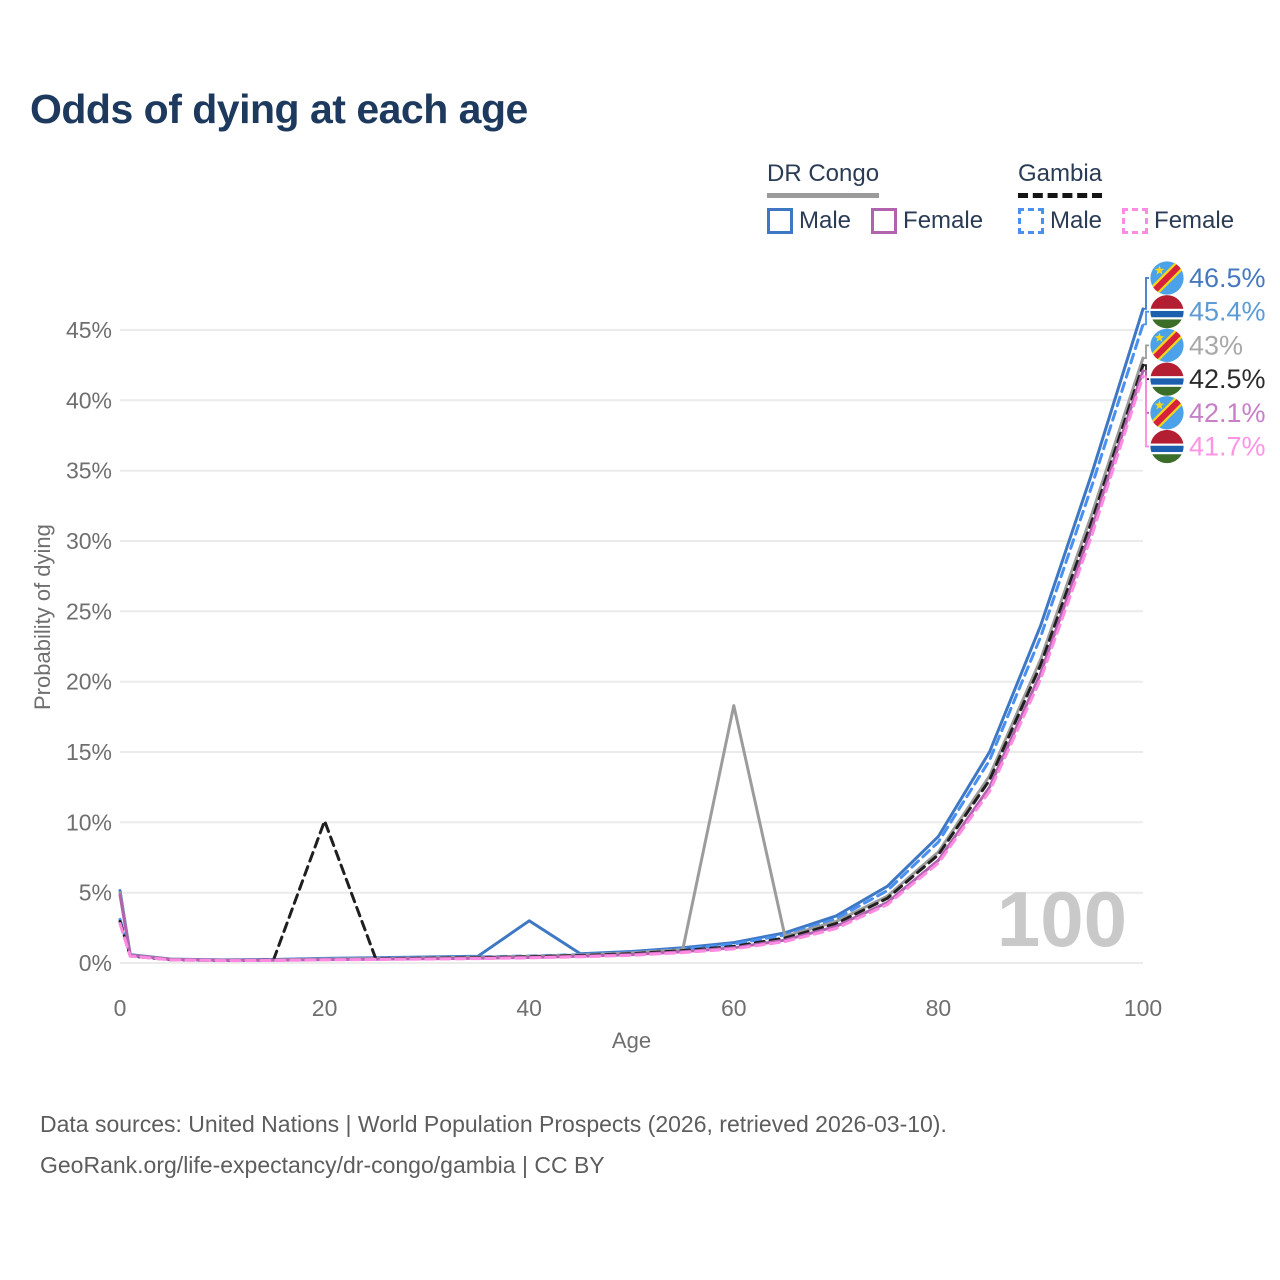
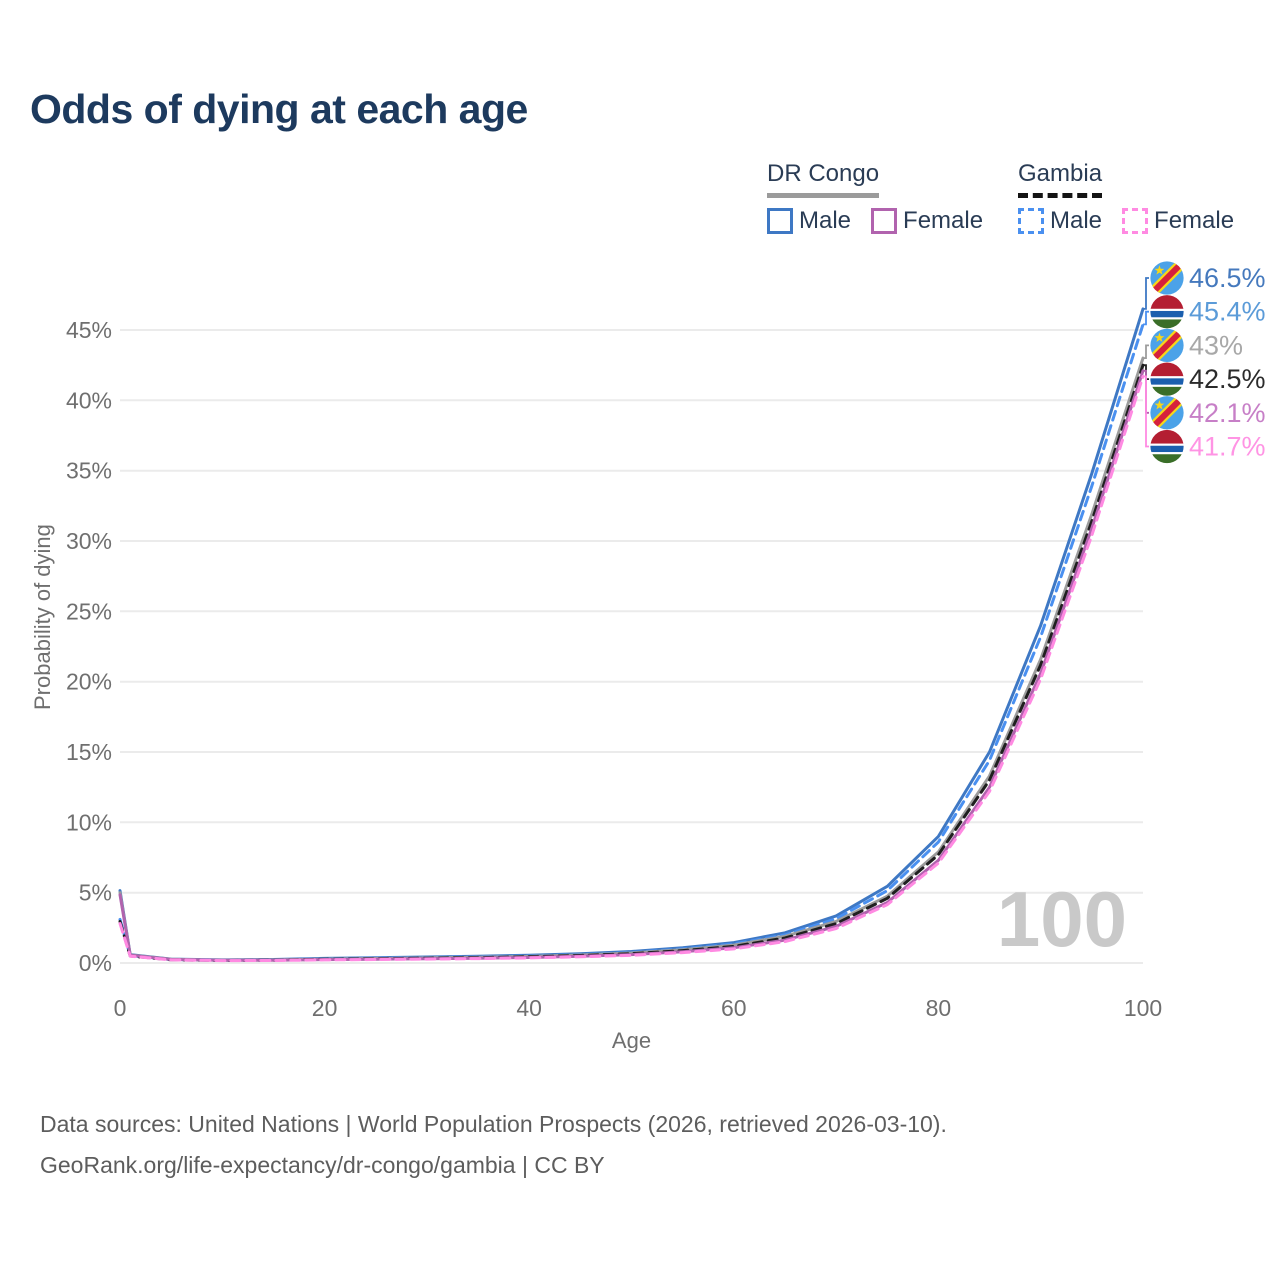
Gambia/20: 10.1% -> 0.3%
DR Congo Male/40: 3.0% -> 0.6%
DR Congo/60: 18.3% -> 1.3%
